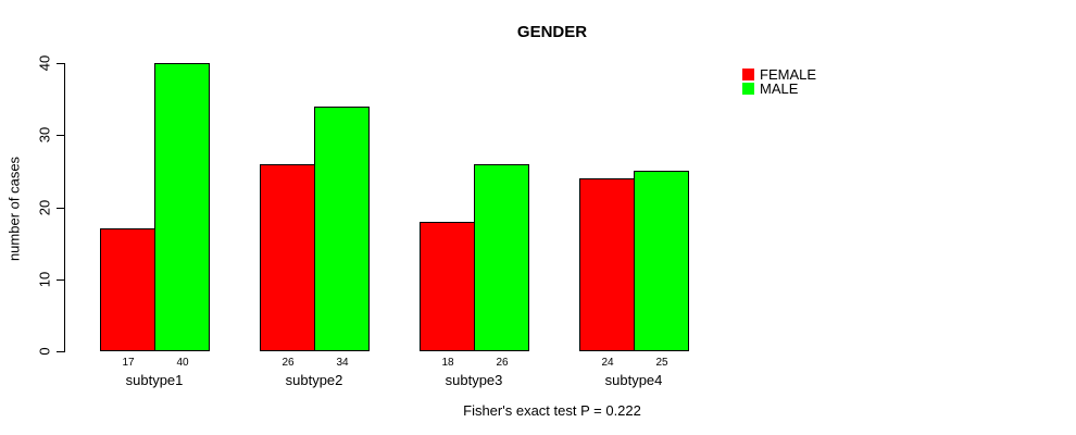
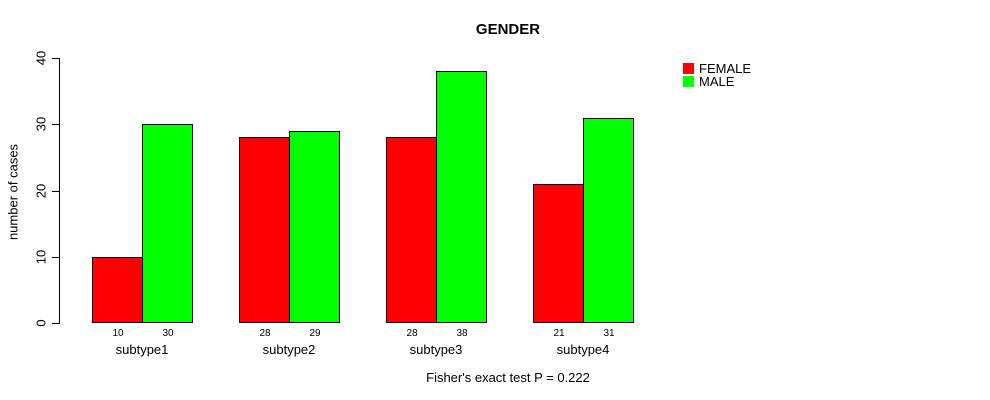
FEMALE/subtype1: 17 -> 10
MALE/subtype1: 40 -> 30
FEMALE/subtype2: 26 -> 28
MALE/subtype2: 34 -> 29
FEMALE/subtype3: 18 -> 28
MALE/subtype3: 26 -> 38
FEMALE/subtype4: 24 -> 21
MALE/subtype4: 25 -> 31
